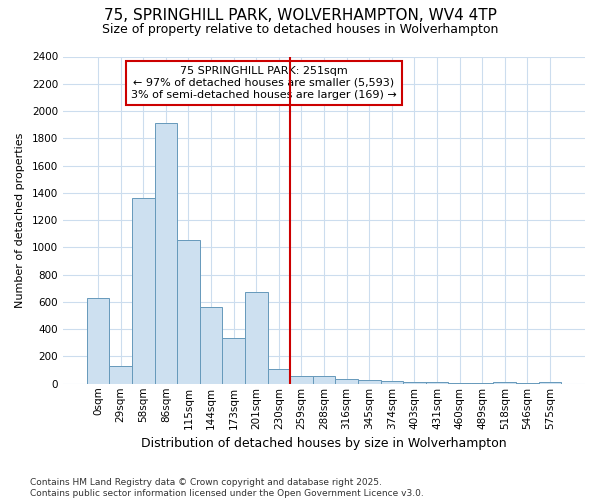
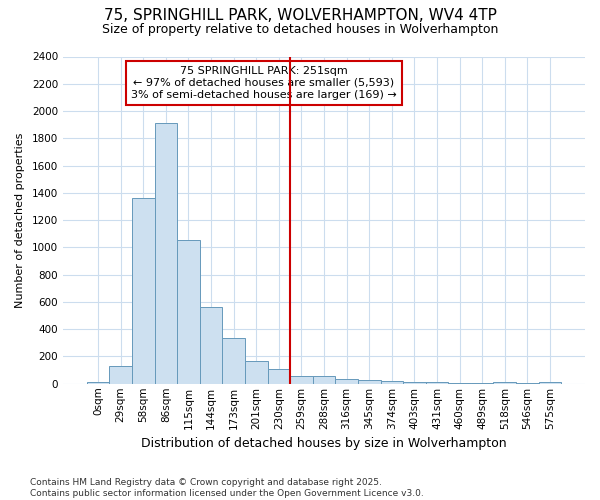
0sqm: 630 -> 10
201sqm: 670 -> 170
